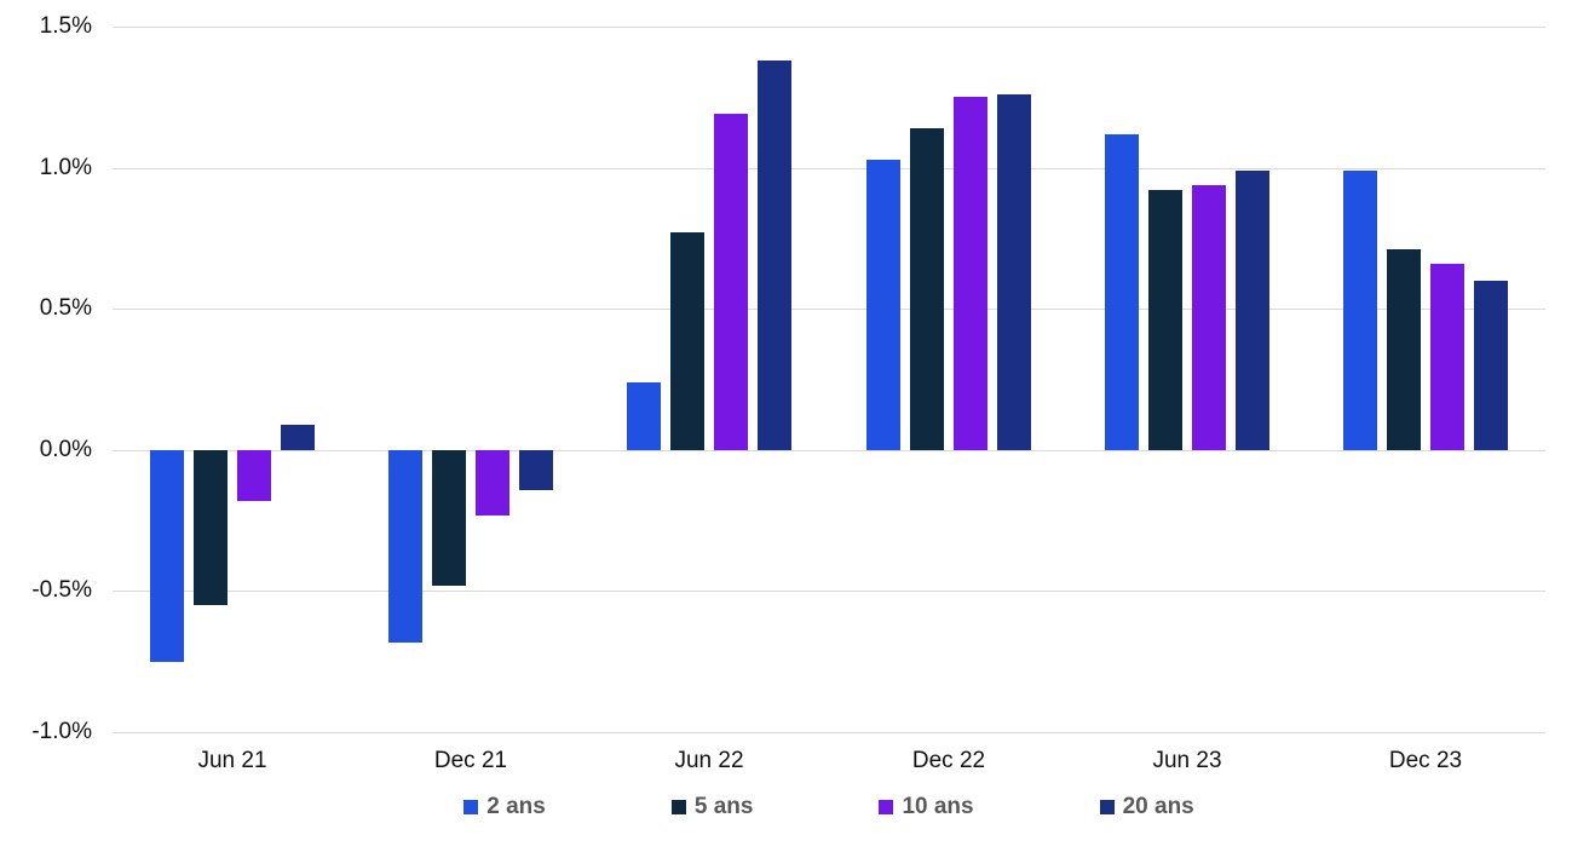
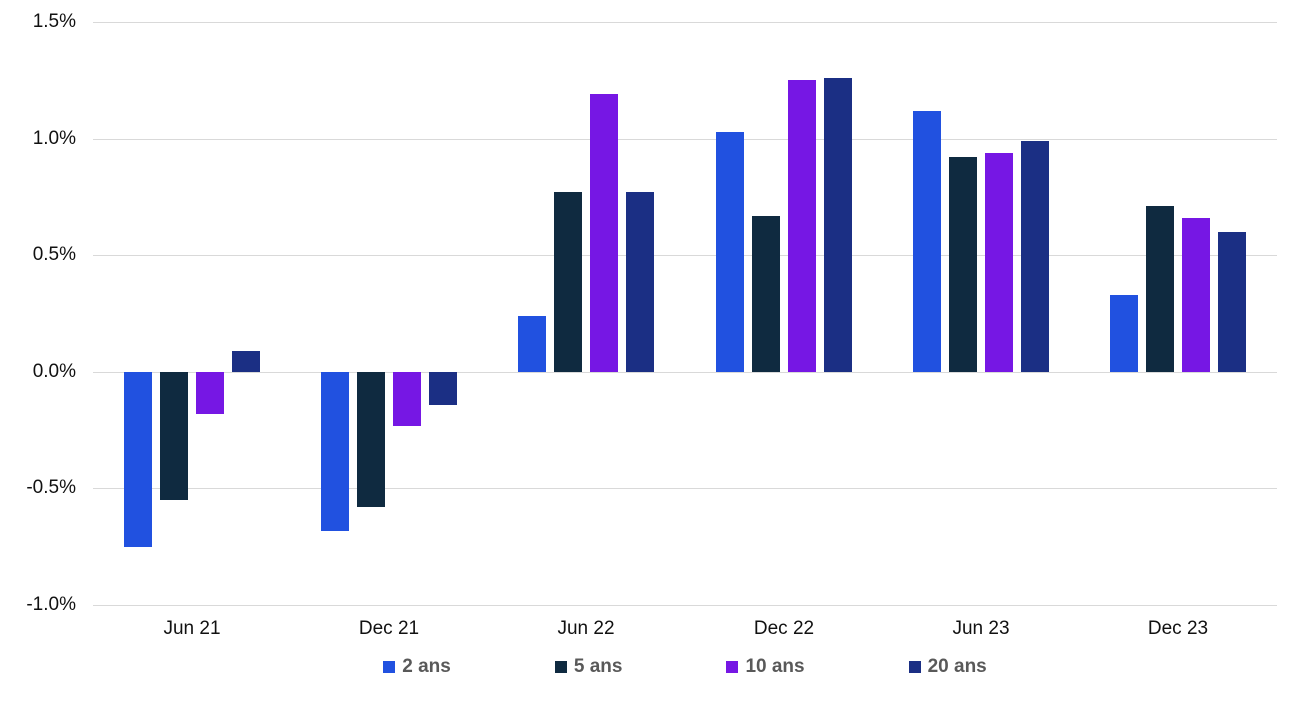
5 ans/Dec 21: -0.48% -> -0.58%
20 ans/Jun 22: 1.38% -> 0.77%
5 ans/Dec 22: 1.14% -> 0.67%
2 ans/Dec 23: 0.99% -> 0.33%
